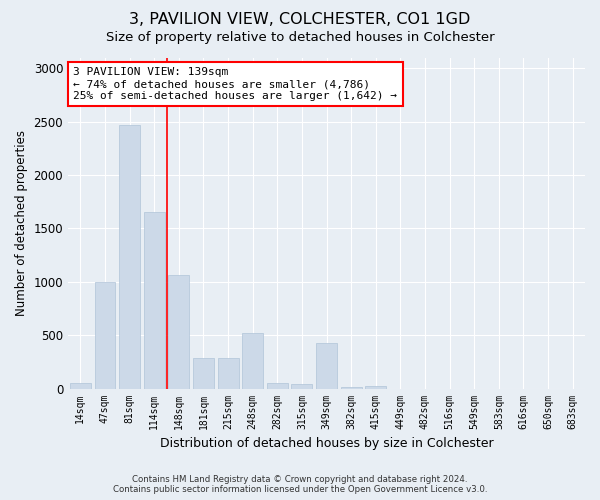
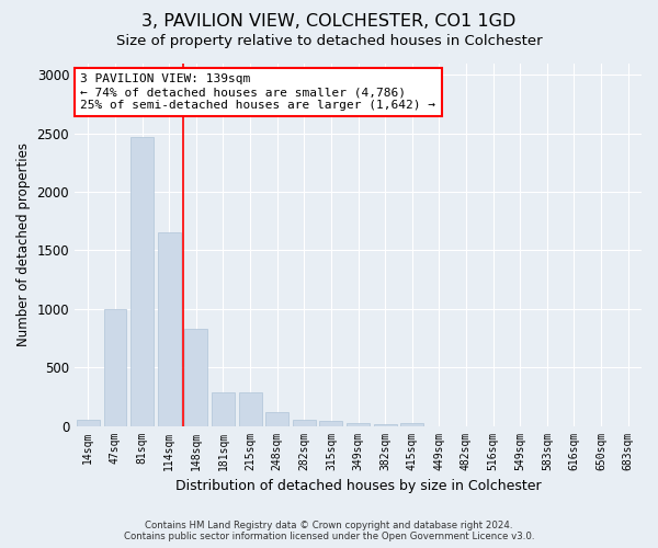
148sqm: 1060 -> 830
248sqm: 520 -> 120
349sqm: 430 -> 30
